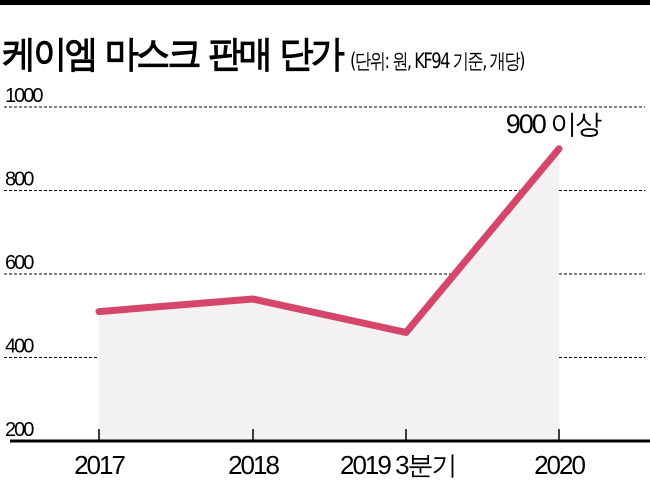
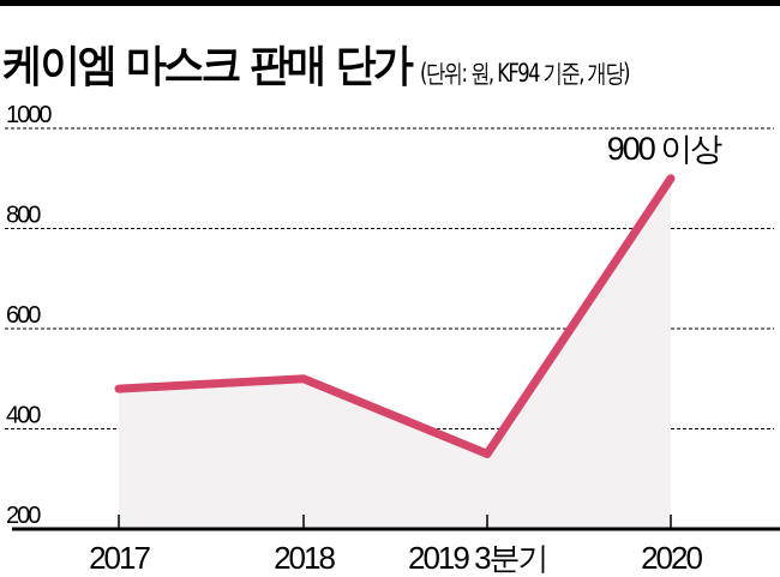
2017: 510 -> 480
2018: 540 -> 500
2019 3분기: 460 -> 350
